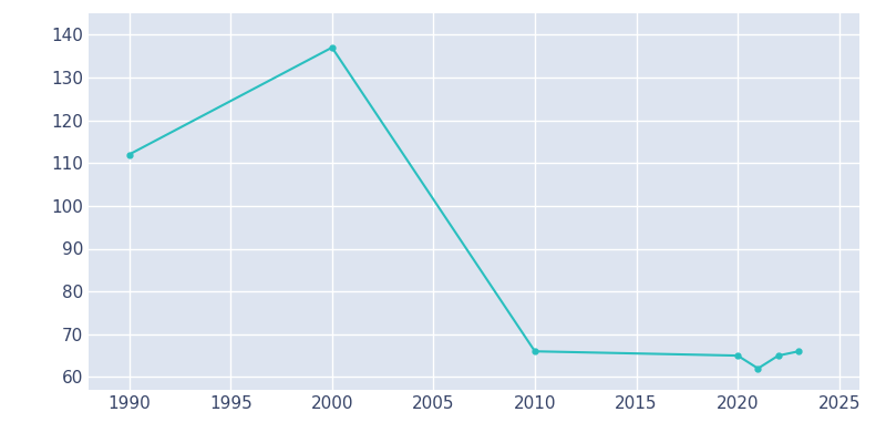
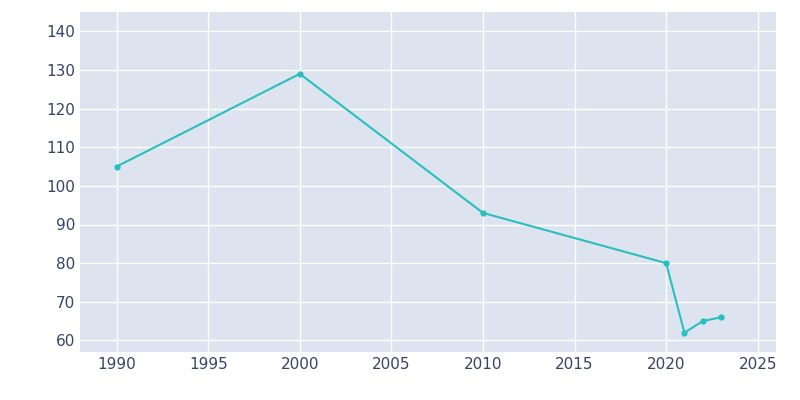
1990: 112 -> 105
2000: 137 -> 129
2010: 66 -> 93
2020: 65 -> 80
